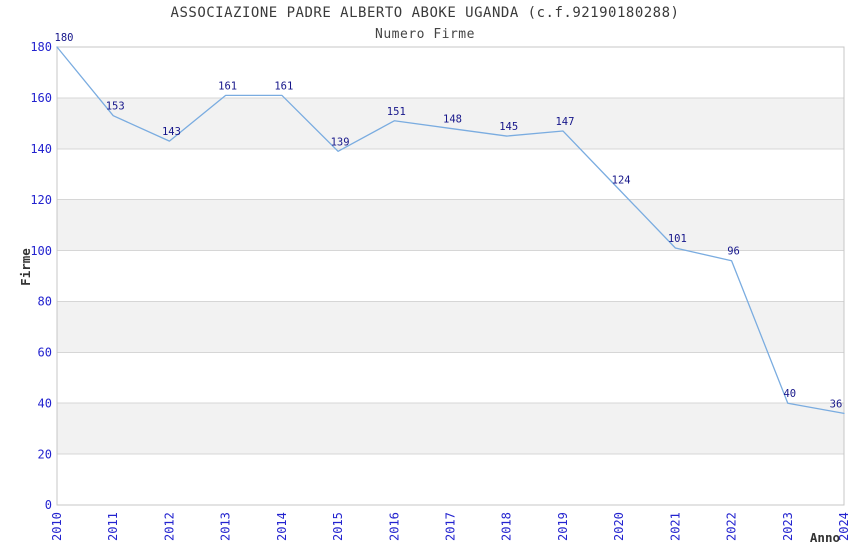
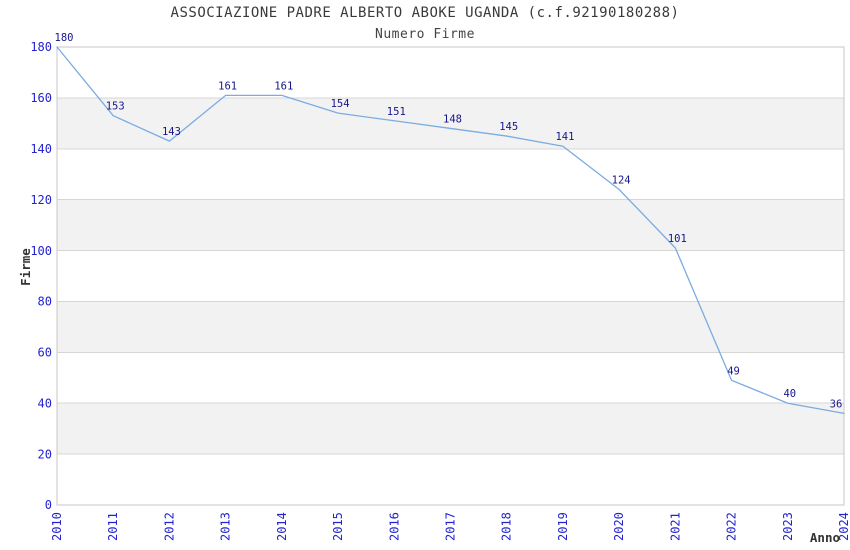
2015: 139 -> 154
2019: 147 -> 141
2022: 96 -> 49
